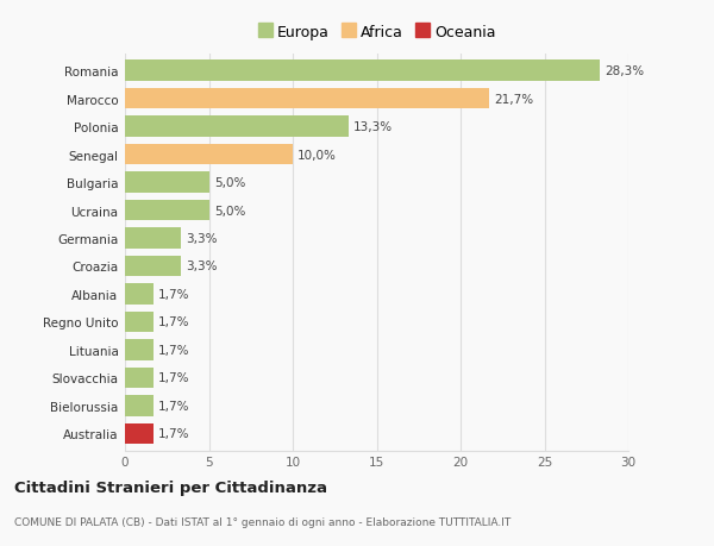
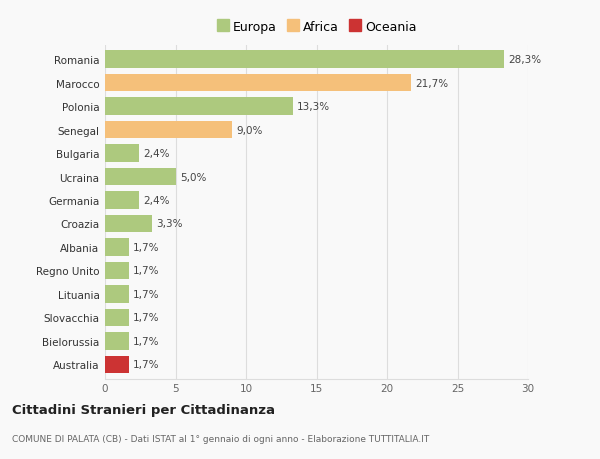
Senegal: 10,0% -> 9,0%
Bulgaria: 5,0% -> 2,4%
Germania: 3,3% -> 2,4%
